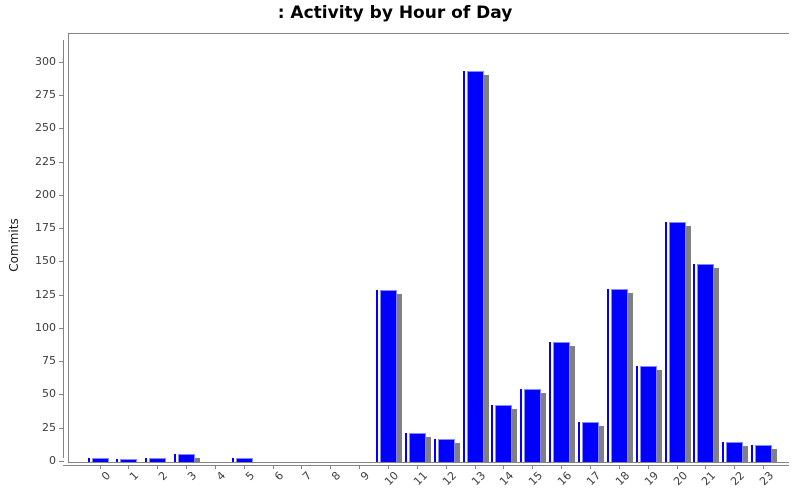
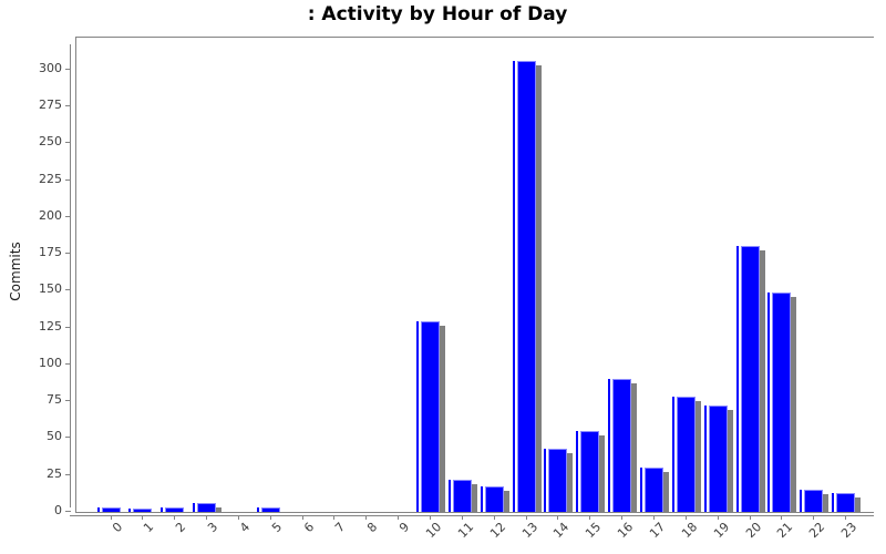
13: 294 -> 306
18: 130 -> 78
